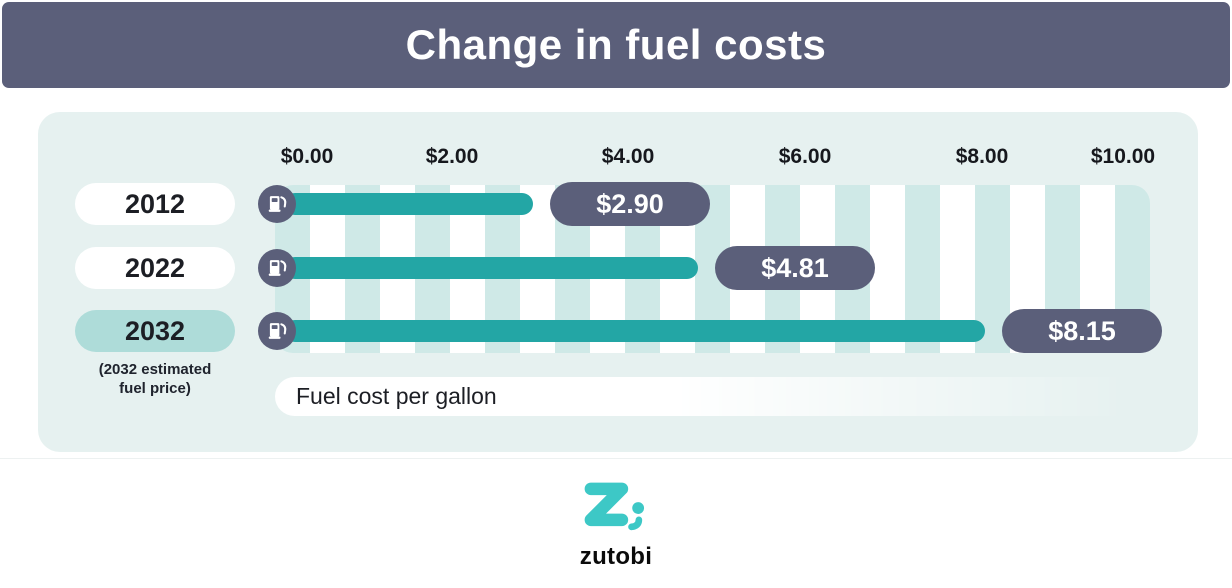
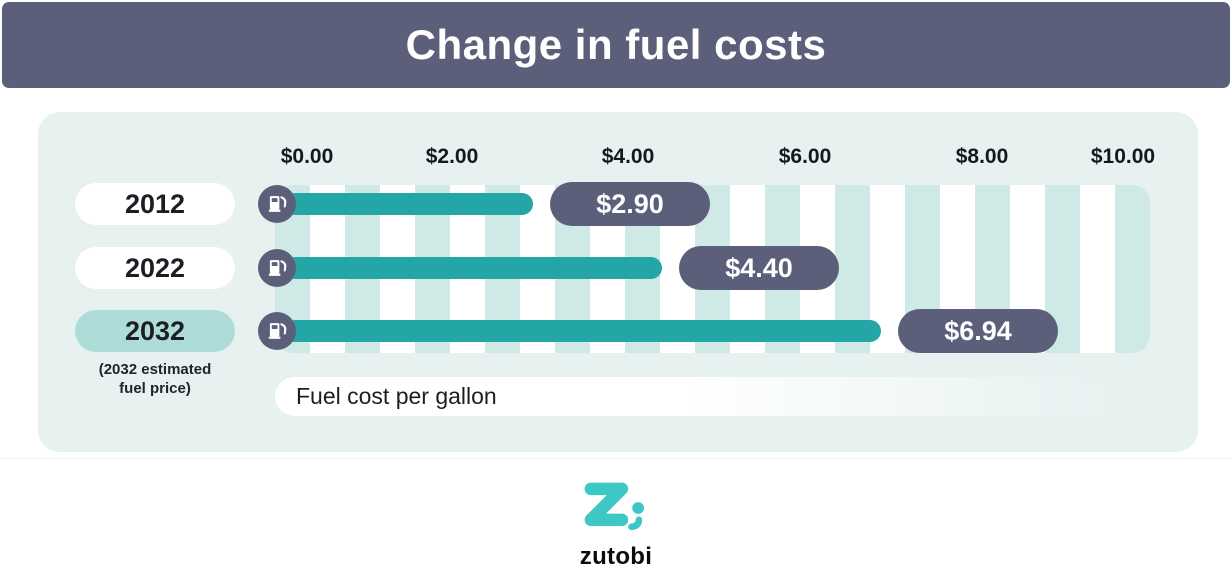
2022: $4.81 -> $4.40
2032: $8.15 -> $6.94
